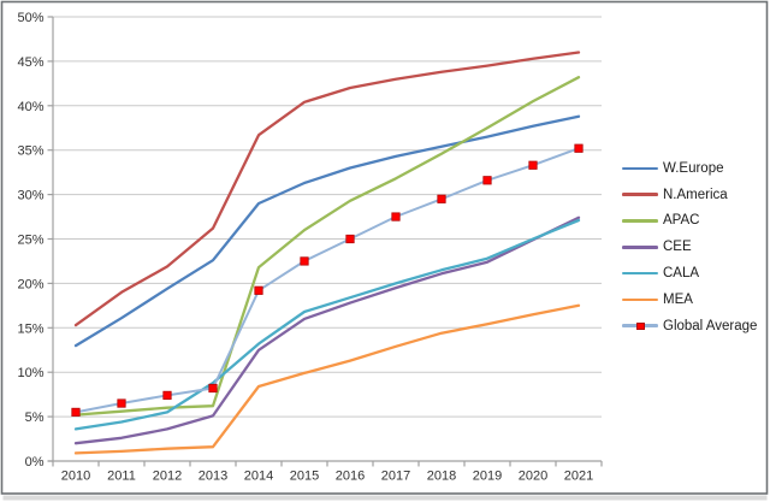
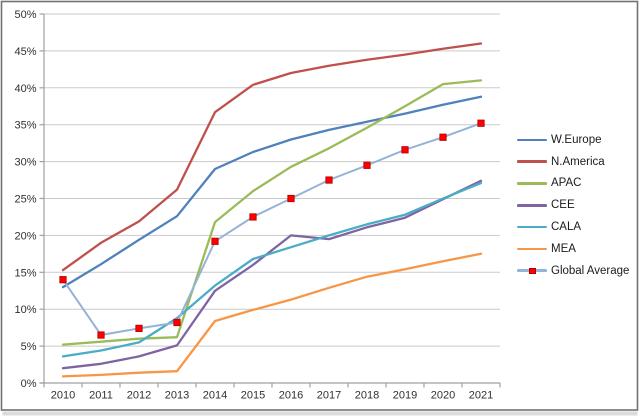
Global Average/2010: 6% -> 14%
CEE/2016: 18% -> 20%
APAC/2021: 43% -> 41%
